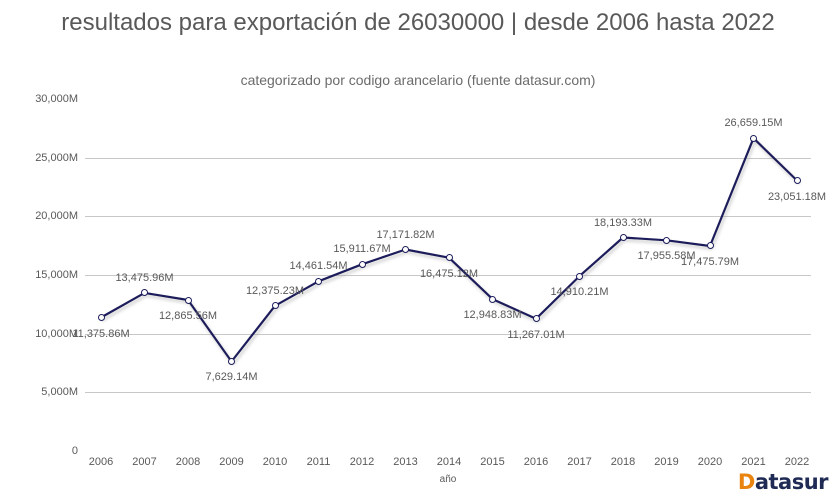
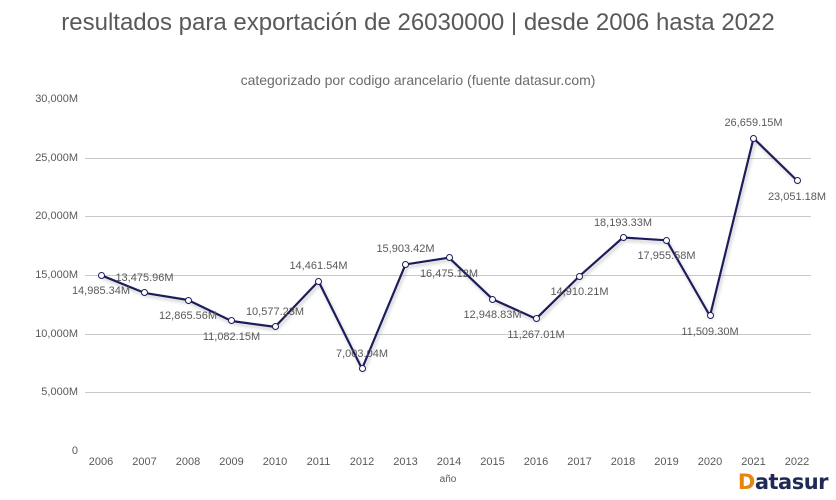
2006: 11,375.86M -> 14,985.34M
2009: 7,629.14M -> 11,082.15M
2010: 12,375.23M -> 10,577.23M
2012: 15,911.67M -> 7,003.04M
2013: 17,171.82M -> 15,903.42M
2020: 17,475.79M -> 11,509.30M
